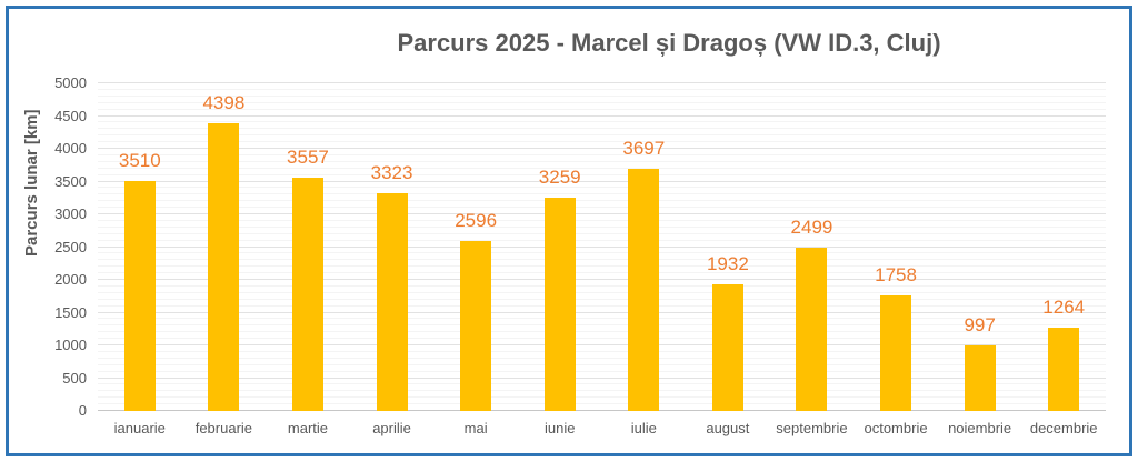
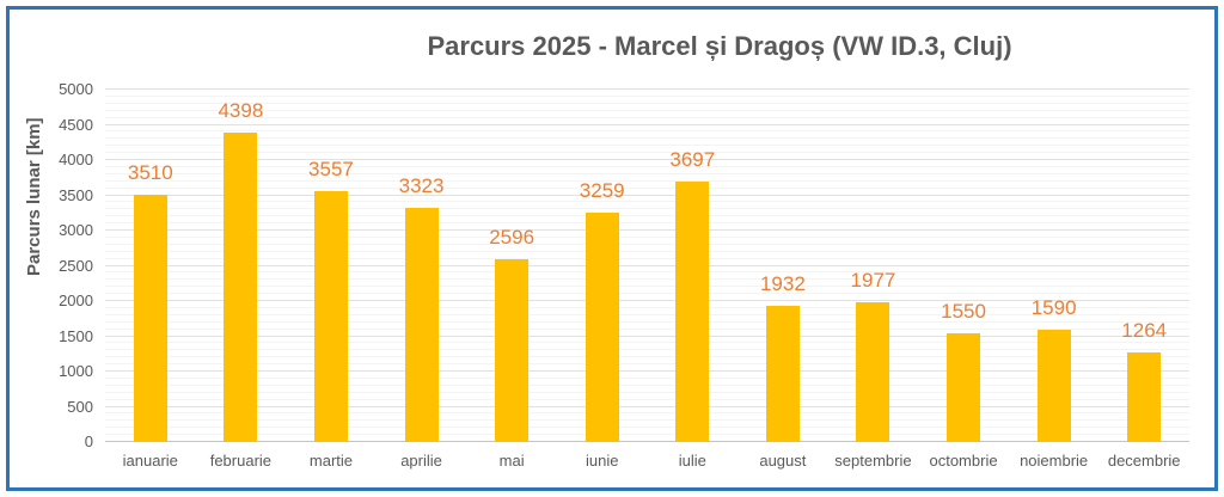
septembrie: 2499 -> 1977
octombrie: 1758 -> 1550
noiembrie: 997 -> 1590
